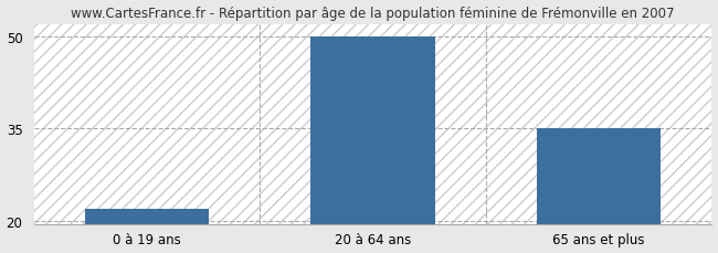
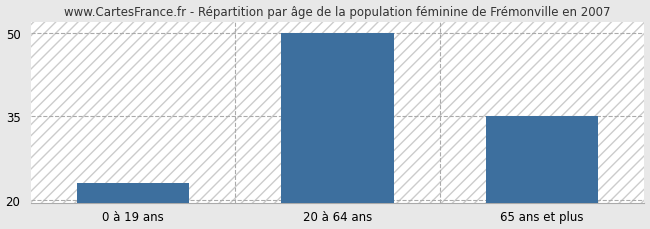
0 à 19 ans: 22 -> 23
